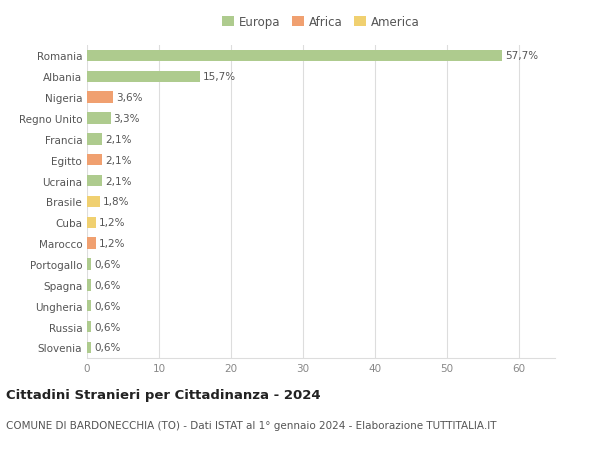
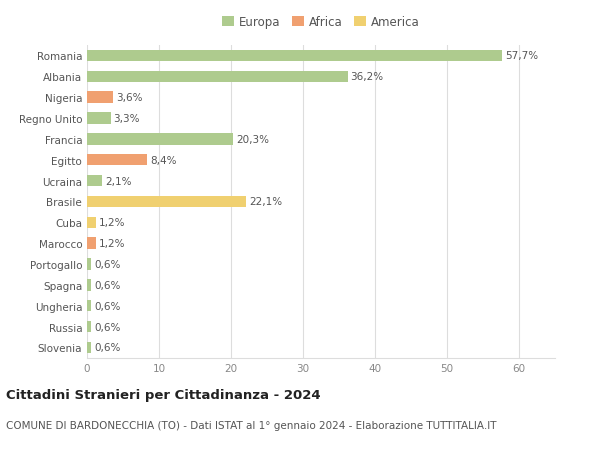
Albania: 15,7% -> 36,2%
Francia: 2,1% -> 20,3%
Egitto: 2,1% -> 8,4%
Brasile: 1,8% -> 22,1%
